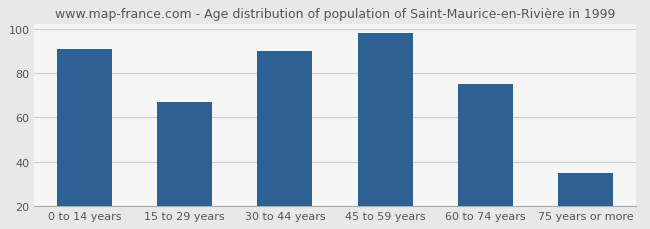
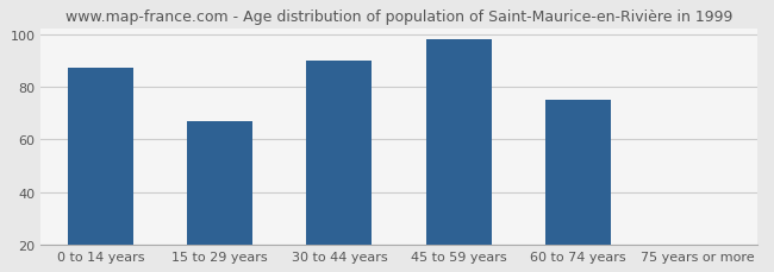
0 to 14 years: 91 -> 87
75 years or more: 35 -> 20
